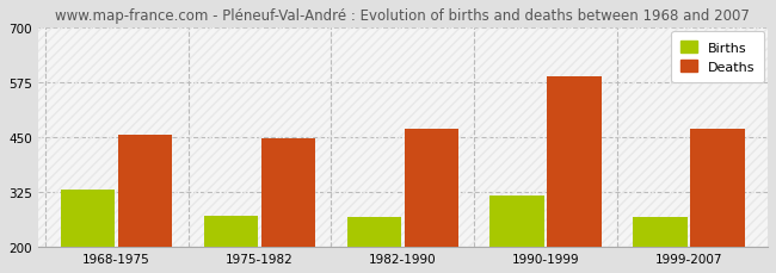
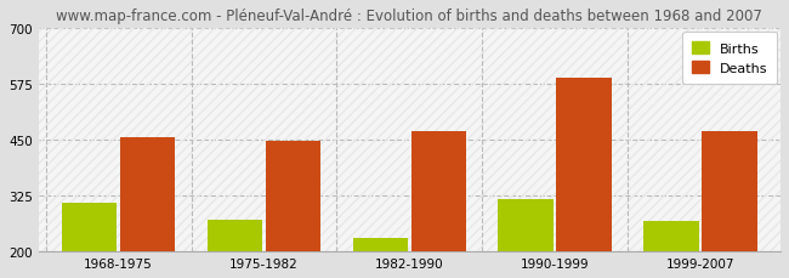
Births/1968-1975: 330 -> 310
Births/1982-1990: 268 -> 230
